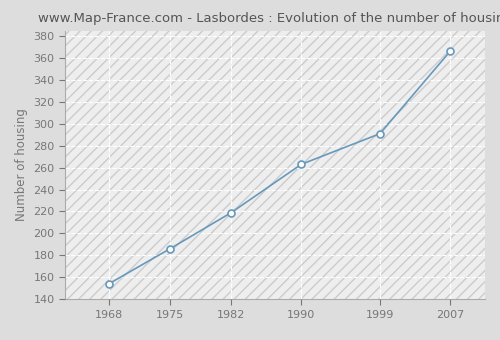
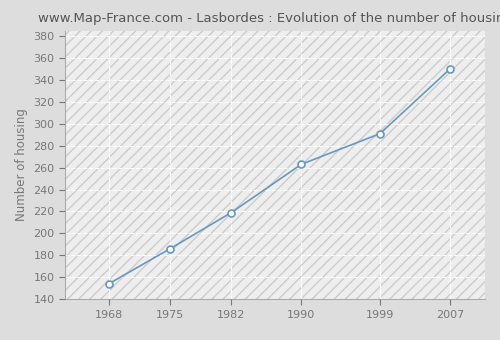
2007: 366 -> 350
